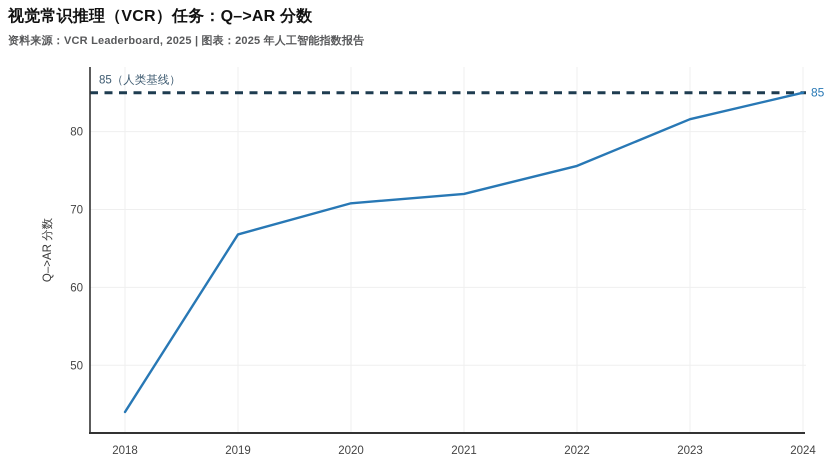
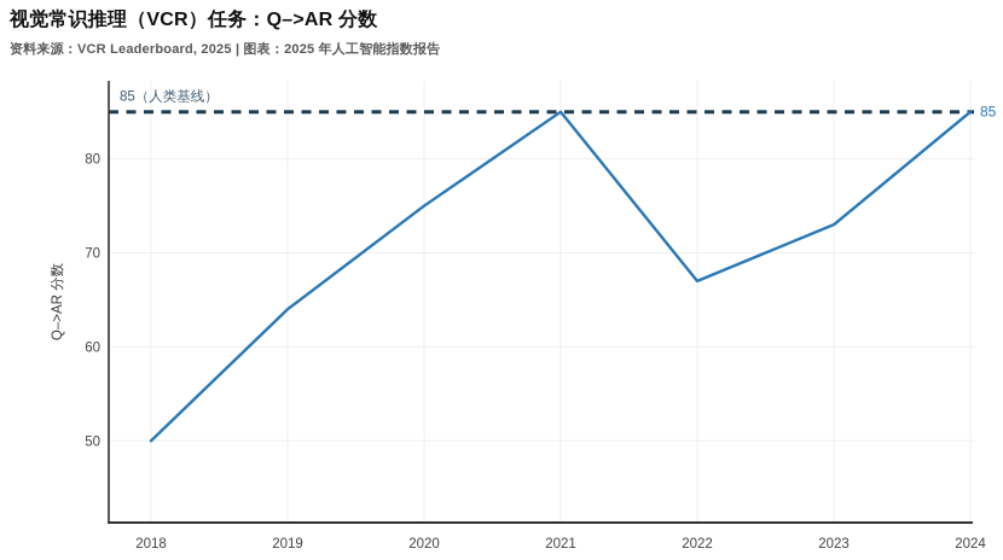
2018: 44 -> 50
2019: 67 -> 64
2020: 71 -> 75
2021: 72 -> 85
2022: 76 -> 67
2023: 82 -> 73
